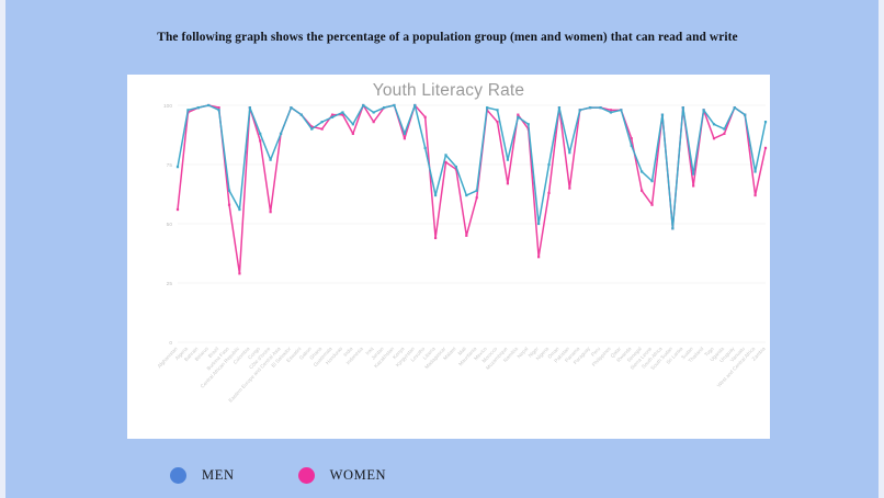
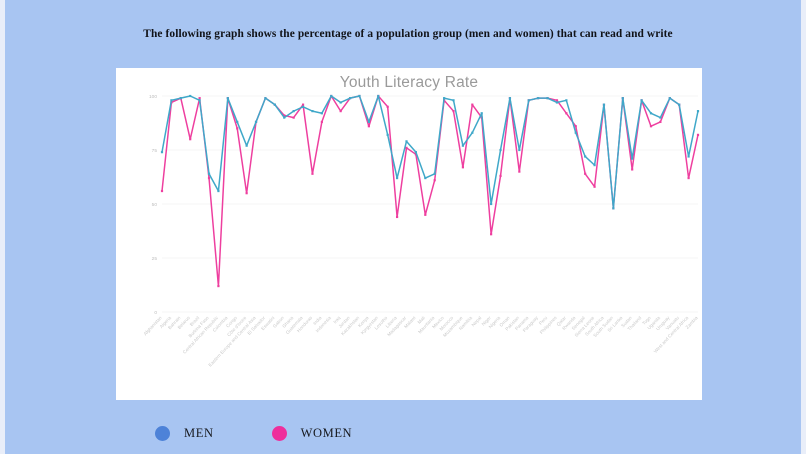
WOMEN/Belarus: 100 -> 80
WOMEN/Burkina Faso: 58 -> 62
WOMEN/Central African Republic: 29 -> 12
MEN/Honduras: 97 -> 93
WOMEN/Honduras: 96 -> 64
MEN/Namibia: 95 -> 83
MEN/Pakistan: 80 -> 75
WOMEN/Qatar: 98 -> 92
